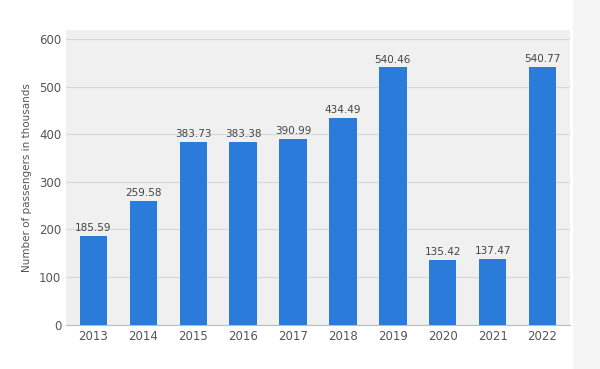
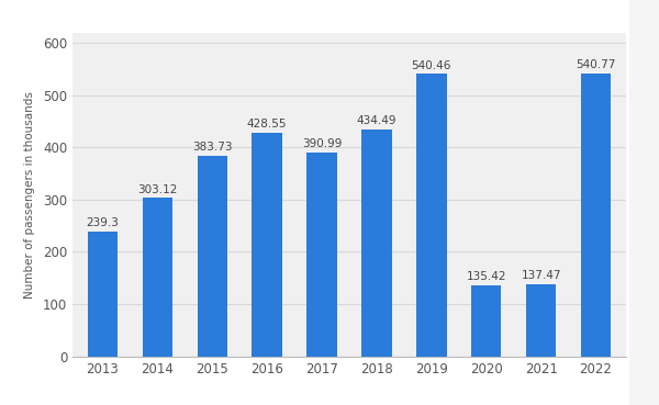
2013: 185.59 -> 239.3
2014: 259.58 -> 303.12
2016: 383.38 -> 428.55
